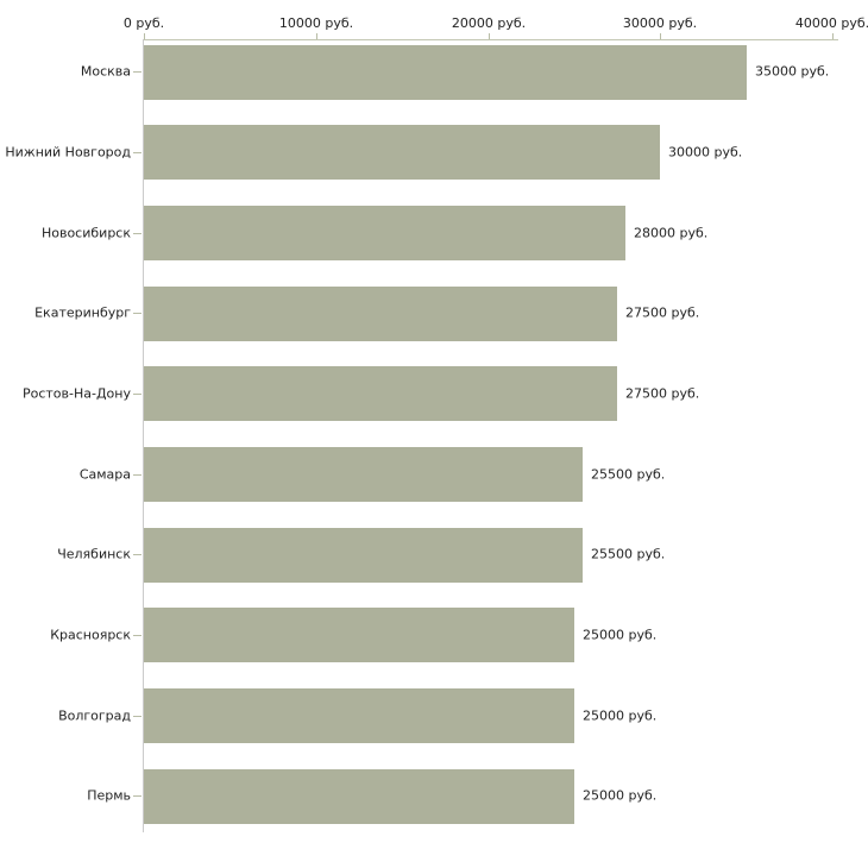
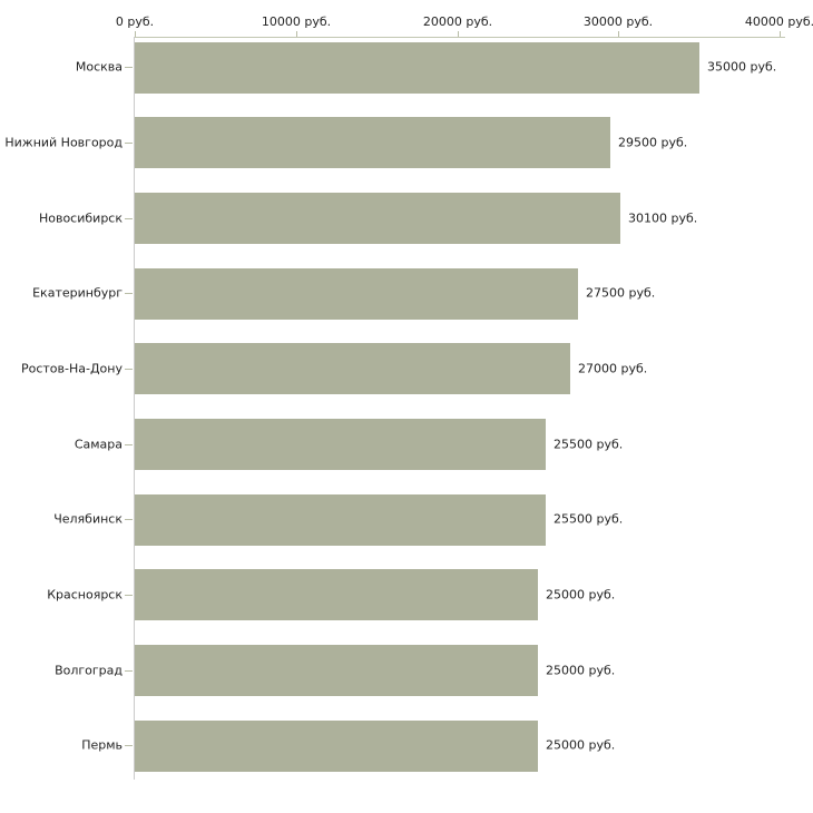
Нижний Новгород: 30000 -> 29500
Новосибирск: 28000 -> 30100
Ростов-На-Дону: 27500 -> 27000
